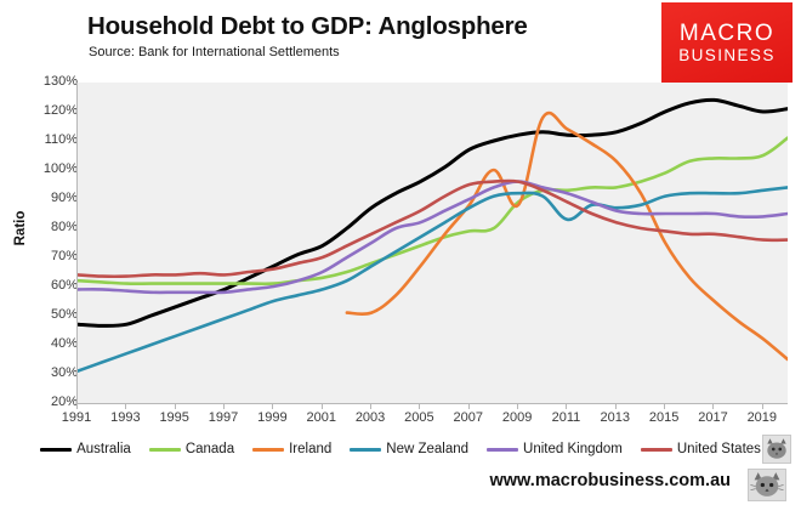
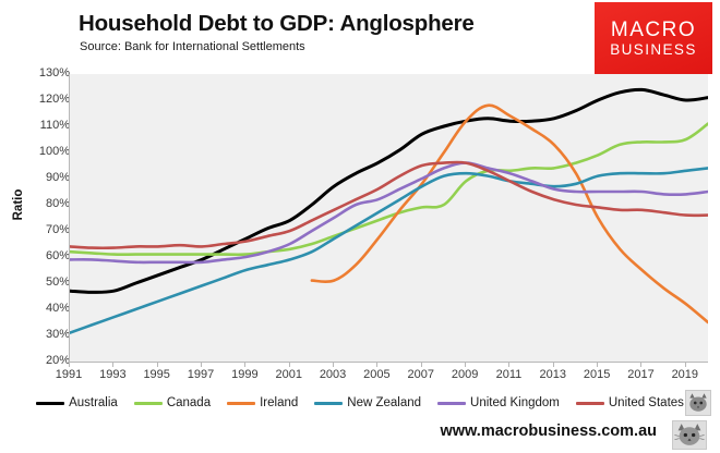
Ireland/2009: 88% -> 112%
New Zealand/2011: 83% -> 89%
